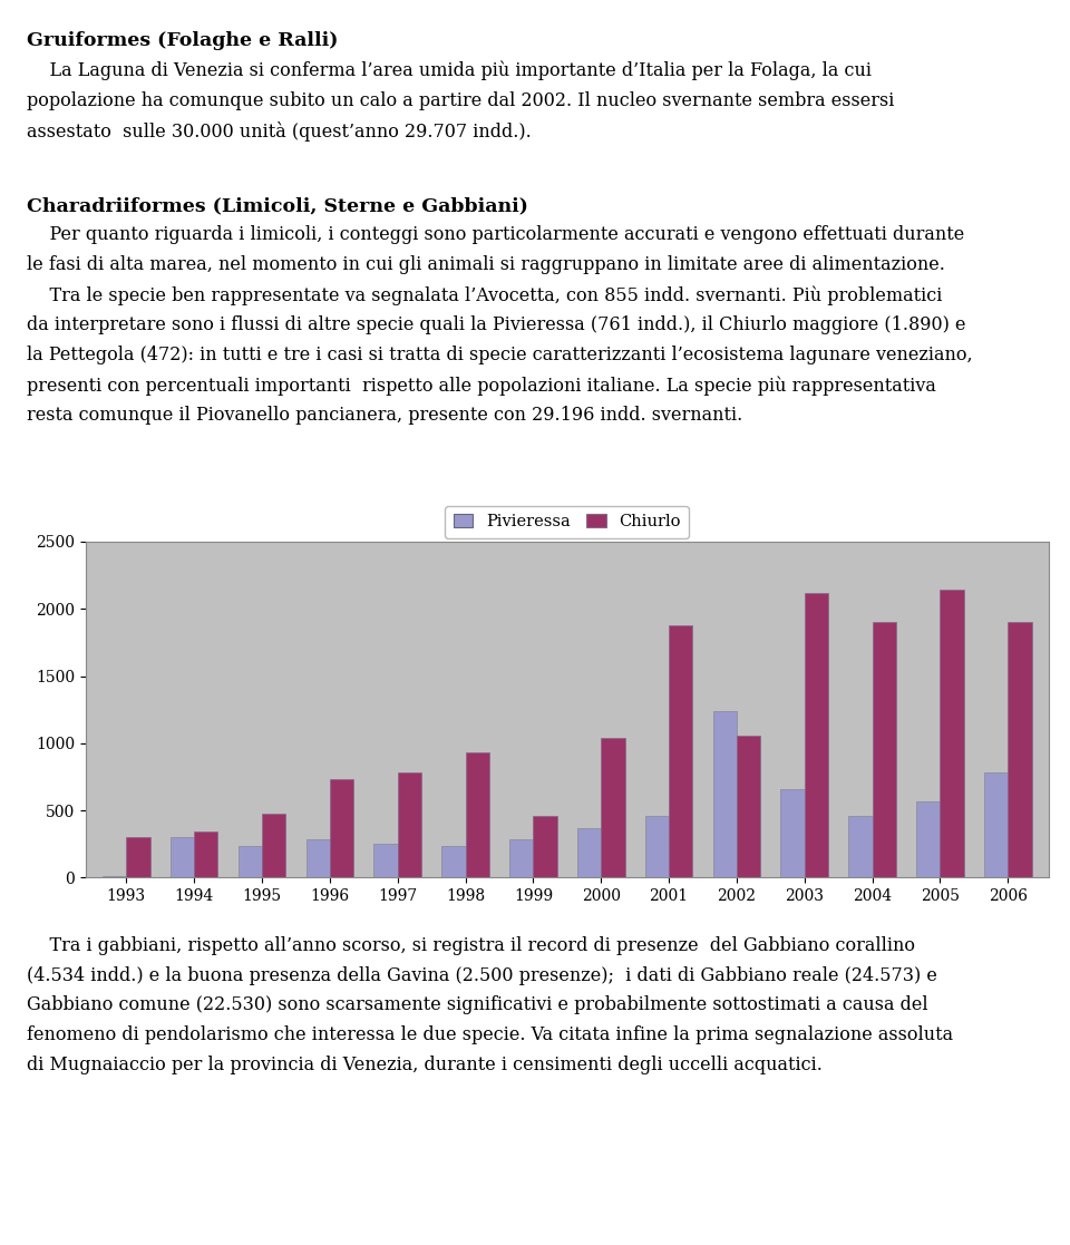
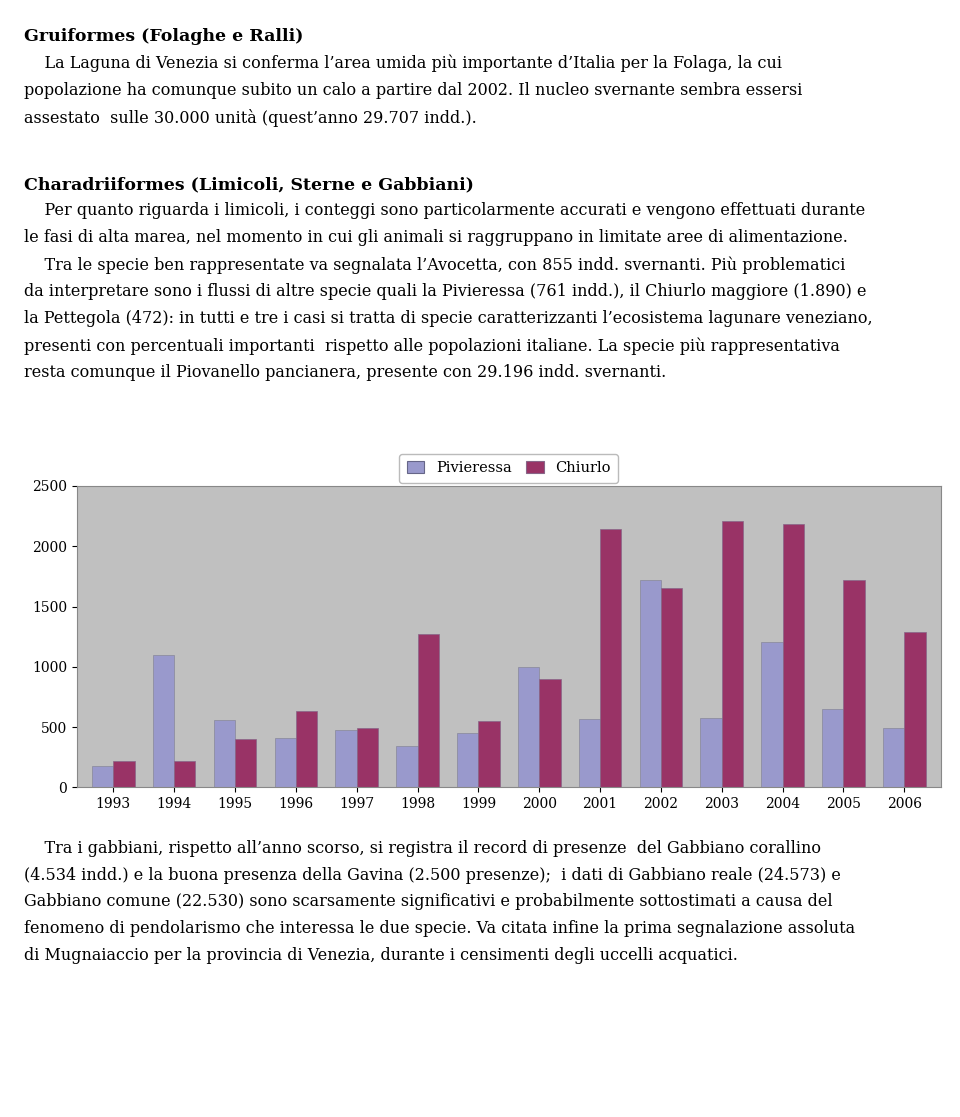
Pivieressa/1993: 10 -> 180
Chiurlo/1993: 300 -> 220
Pivieressa/1994: 300 -> 1100
Chiurlo/1994: 340 -> 220
Pivieressa/1995: 240 -> 560
Chiurlo/1995: 480 -> 400
Pivieressa/1996: 290 -> 410
Chiurlo/1996: 730 -> 630
Pivieressa/1997: 250 -> 480
Chiurlo/1997: 780 -> 490
Pivieressa/1998: 240 -> 340
Chiurlo/1998: 930 -> 1270
Pivieressa/1999: 290 -> 450
Chiurlo/1999: 460 -> 550
Pivieressa/2000: 370 -> 1000
Chiurlo/2000: 1040 -> 900
Pivieressa/2001: 460 -> 570
Chiurlo/2001: 1880 -> 2140
Pivieressa/2002: 1240 -> 1720
Chiurlo/2002: 1060 -> 1650
Pivieressa/2003: 660 -> 580
Chiurlo/2003: 2120 -> 2210
Pivieressa/2004: 460 -> 1210
Chiurlo/2004: 1900 -> 2180
Pivieressa/2005: 570 -> 650
Chiurlo/2005: 2140 -> 1720
Pivieressa/2006: 780 -> 490
Chiurlo/2006: 1900 -> 1290
